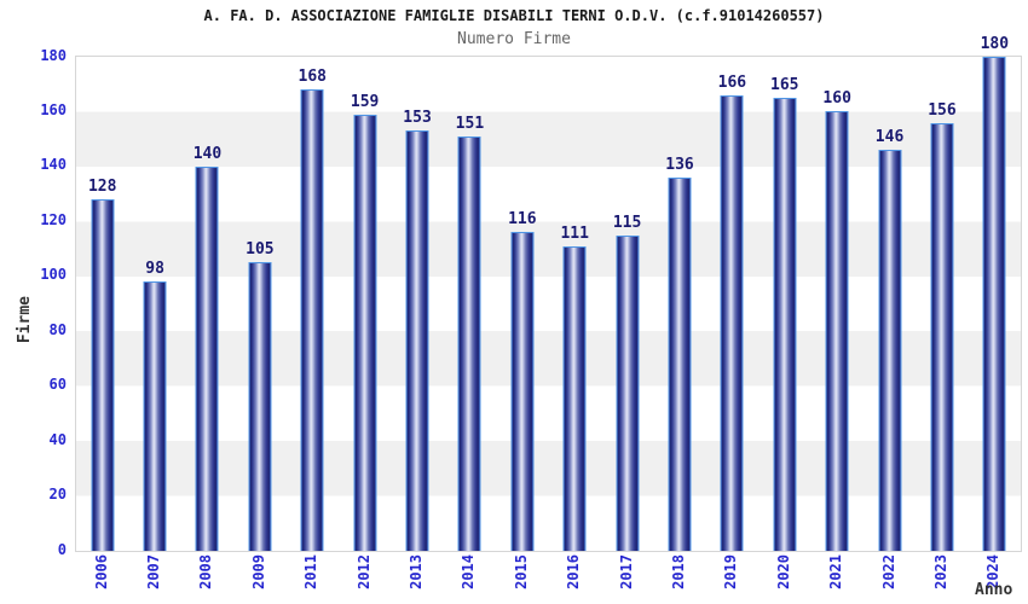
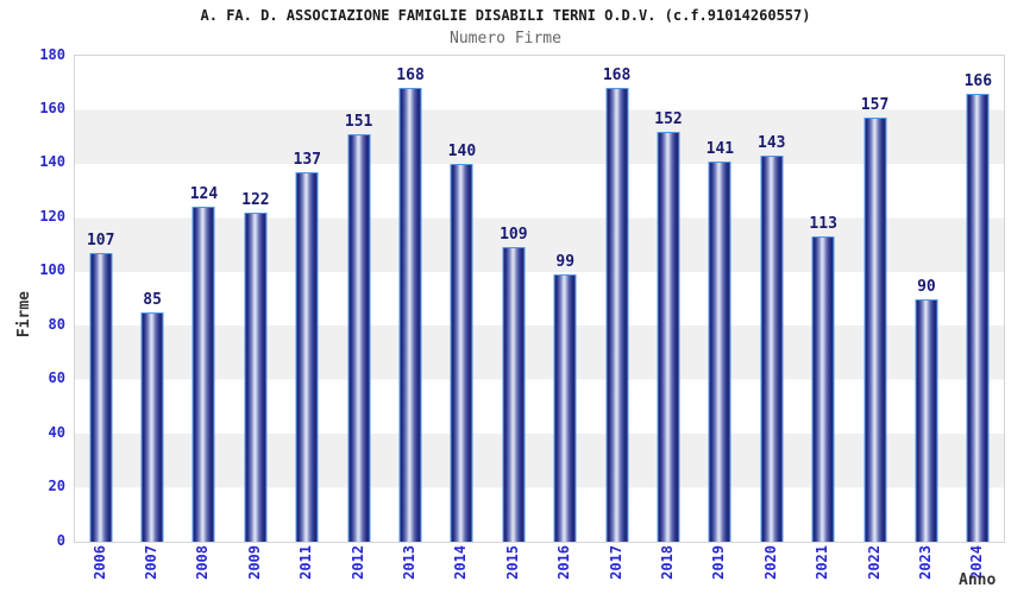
2006: 128 -> 107
2007: 98 -> 85
2008: 140 -> 124
2009: 105 -> 122
2011: 168 -> 137
2012: 159 -> 151
2013: 153 -> 168
2014: 151 -> 140
2015: 116 -> 109
2016: 111 -> 99
2017: 115 -> 168
2018: 136 -> 152
2019: 166 -> 141
2020: 165 -> 143
2021: 160 -> 113
2022: 146 -> 157
2023: 156 -> 90
2024: 180 -> 166
